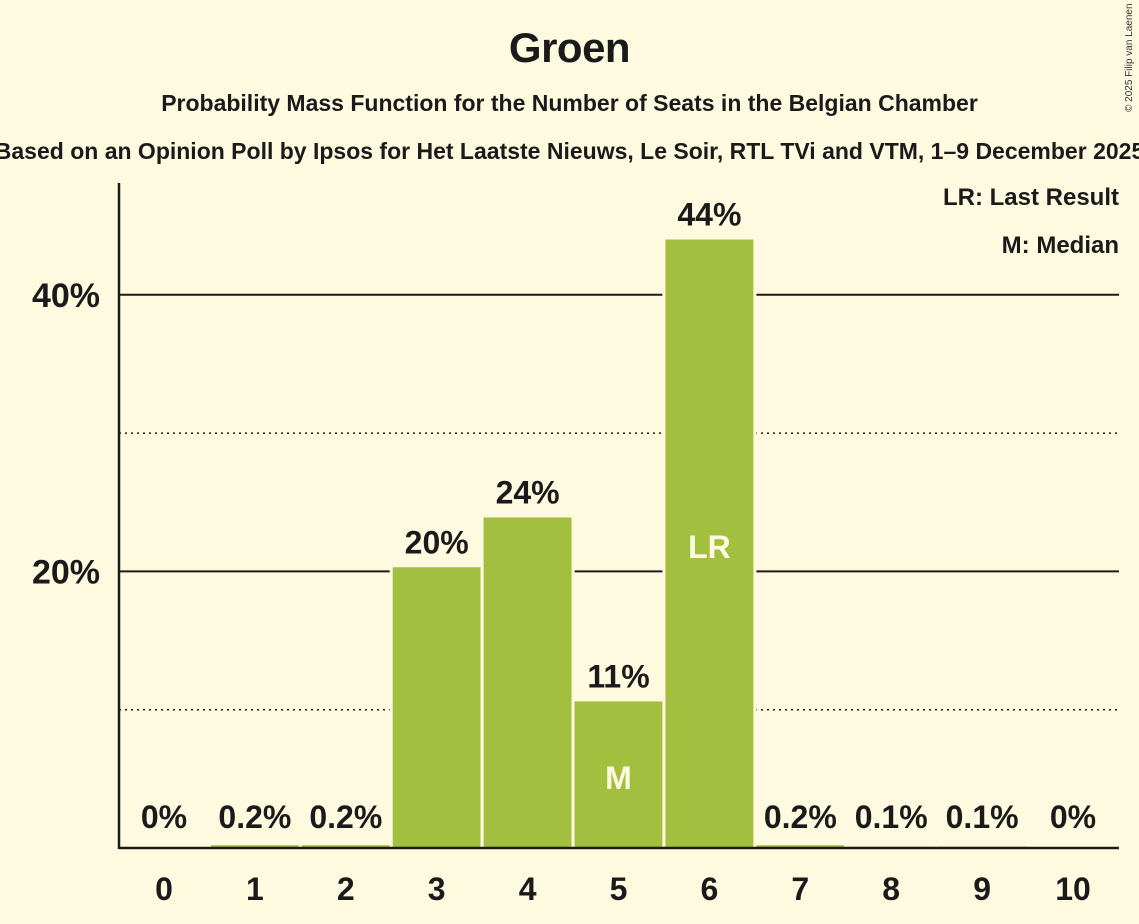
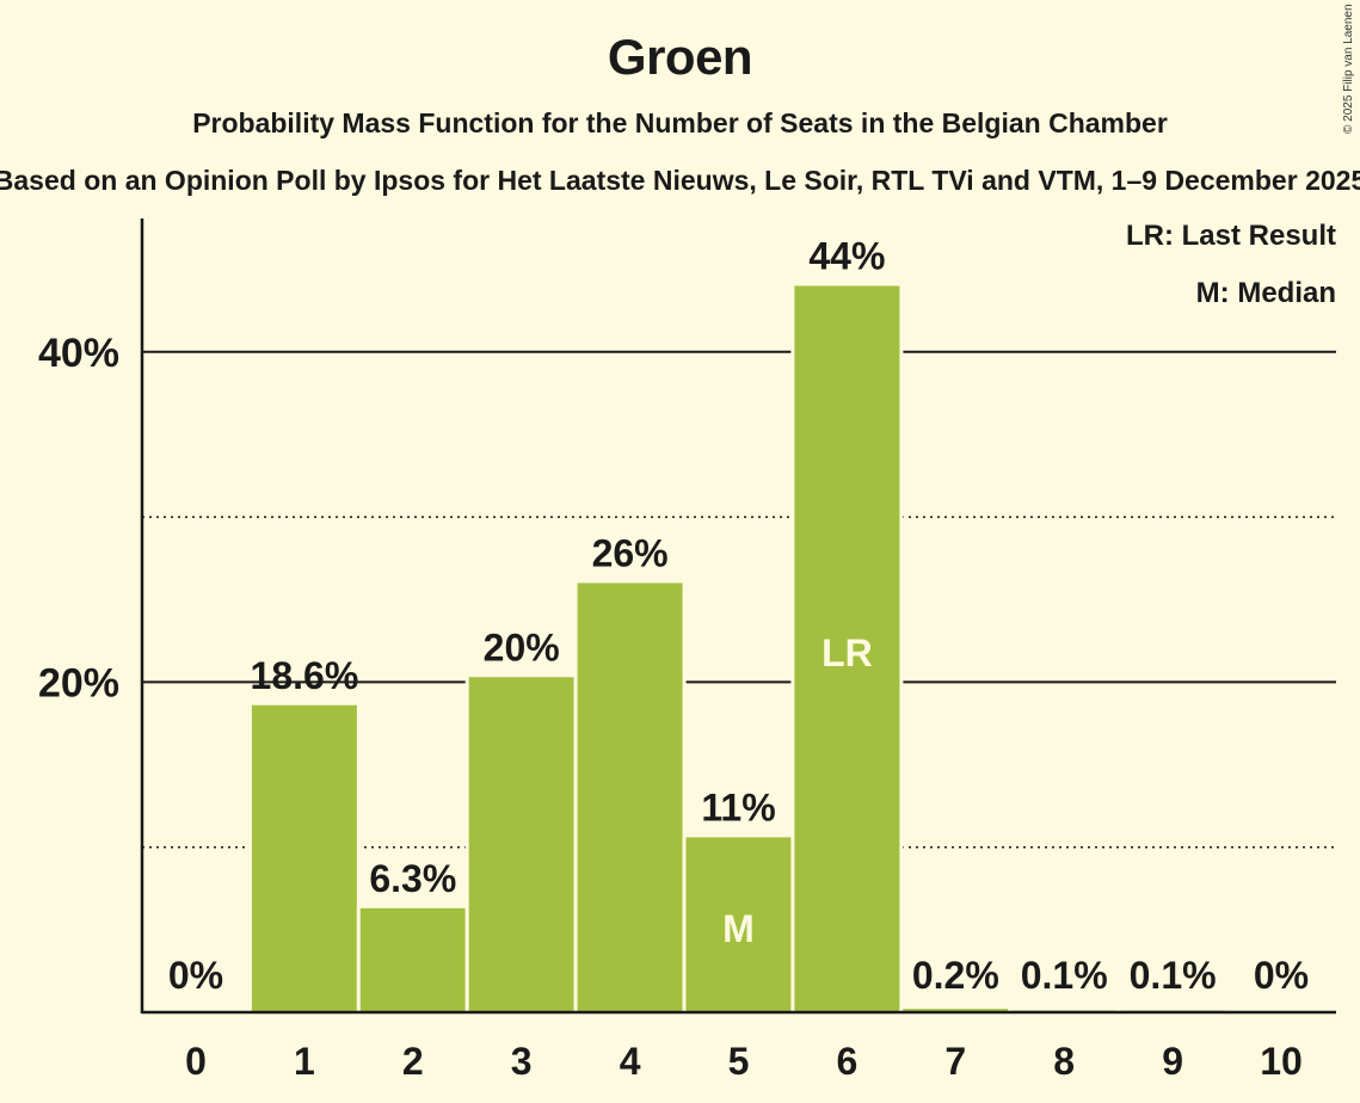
1: 0.2% -> 18.6%
2: 0.2% -> 6.3%
4: 24% -> 26%
